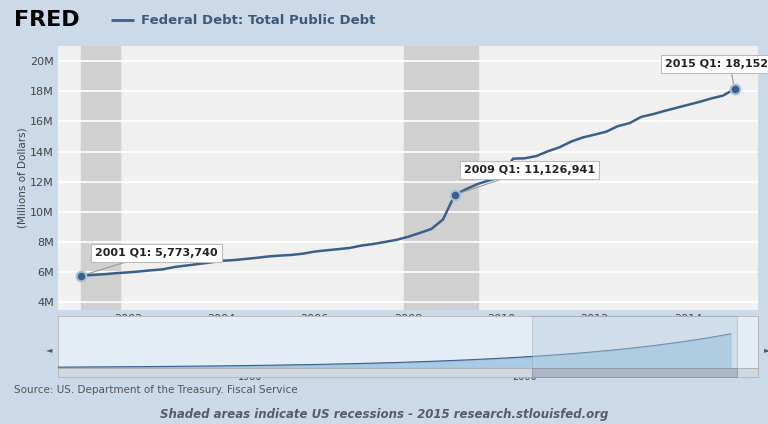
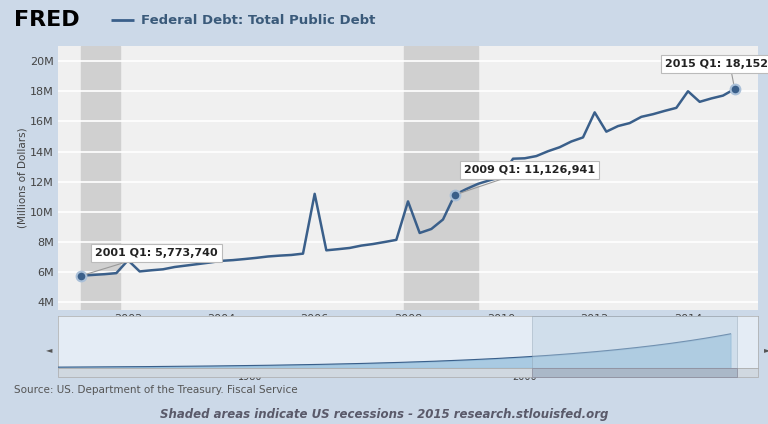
2002: 6.0M -> 6.8M
2006: 7.4M -> 11.2M
2008: 8.4M -> 10.7M
2012: 15.1M -> 16.6M
2014: 17.1M -> 18.0M
